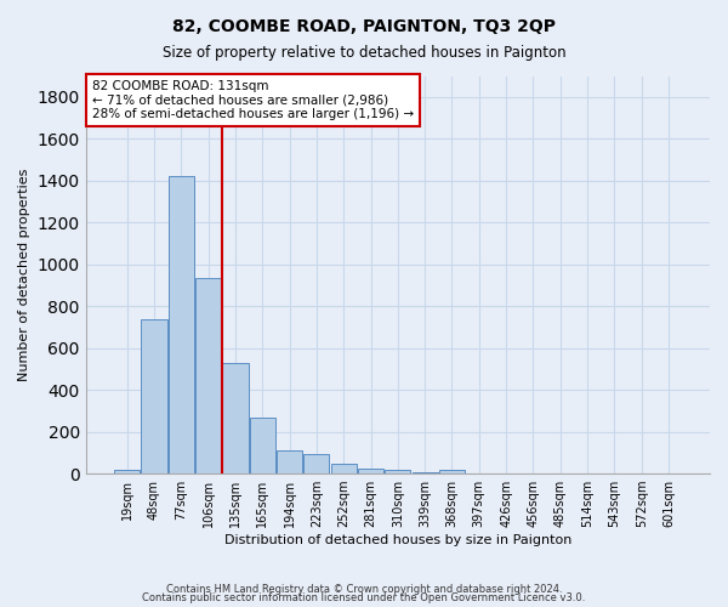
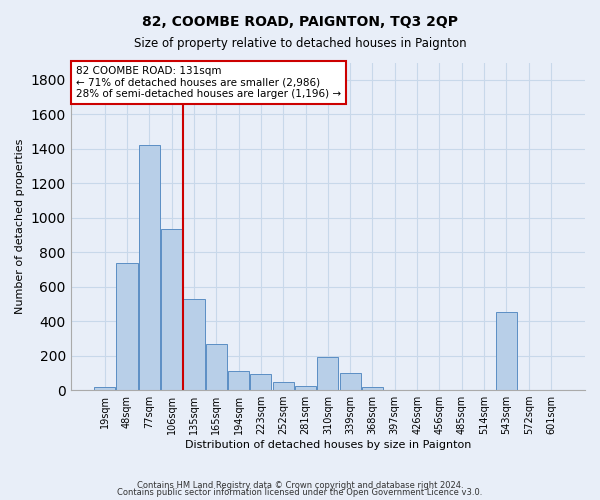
310sqm: 20 -> 190
339sqm: 0 -> 100
543sqm: 0 -> 450
